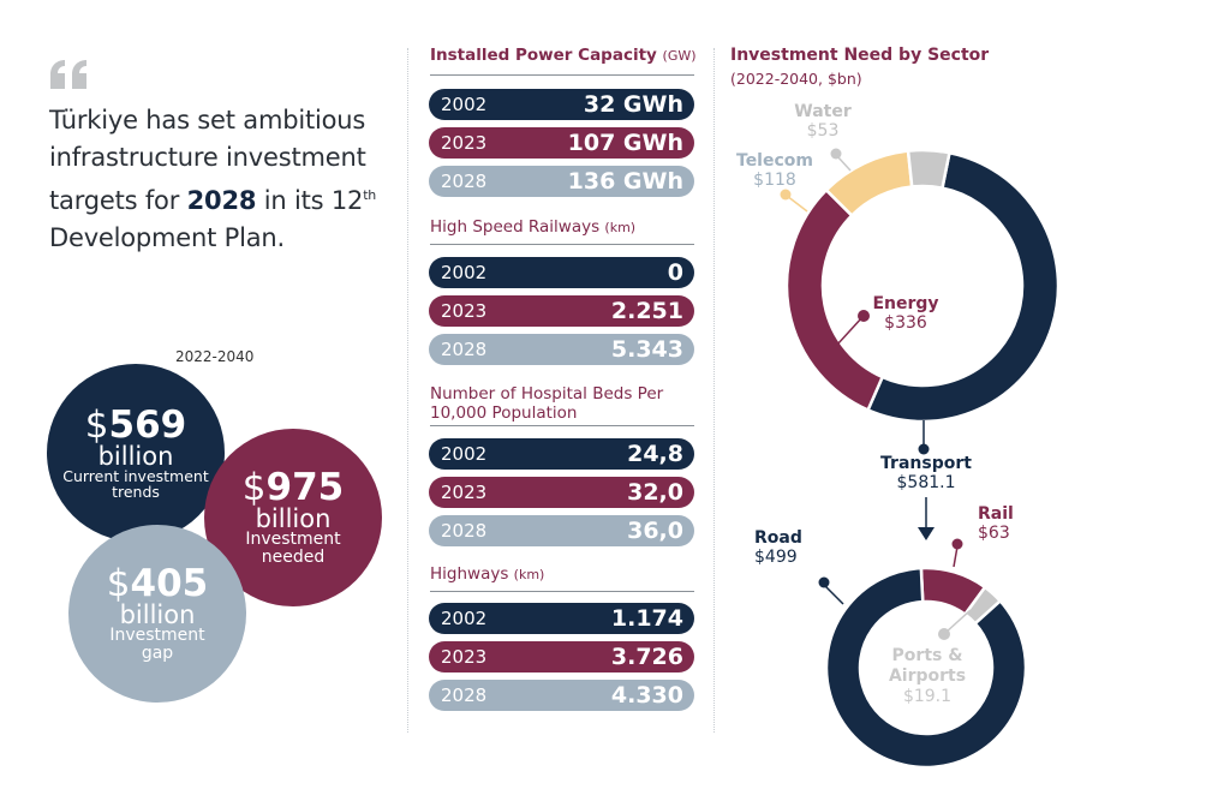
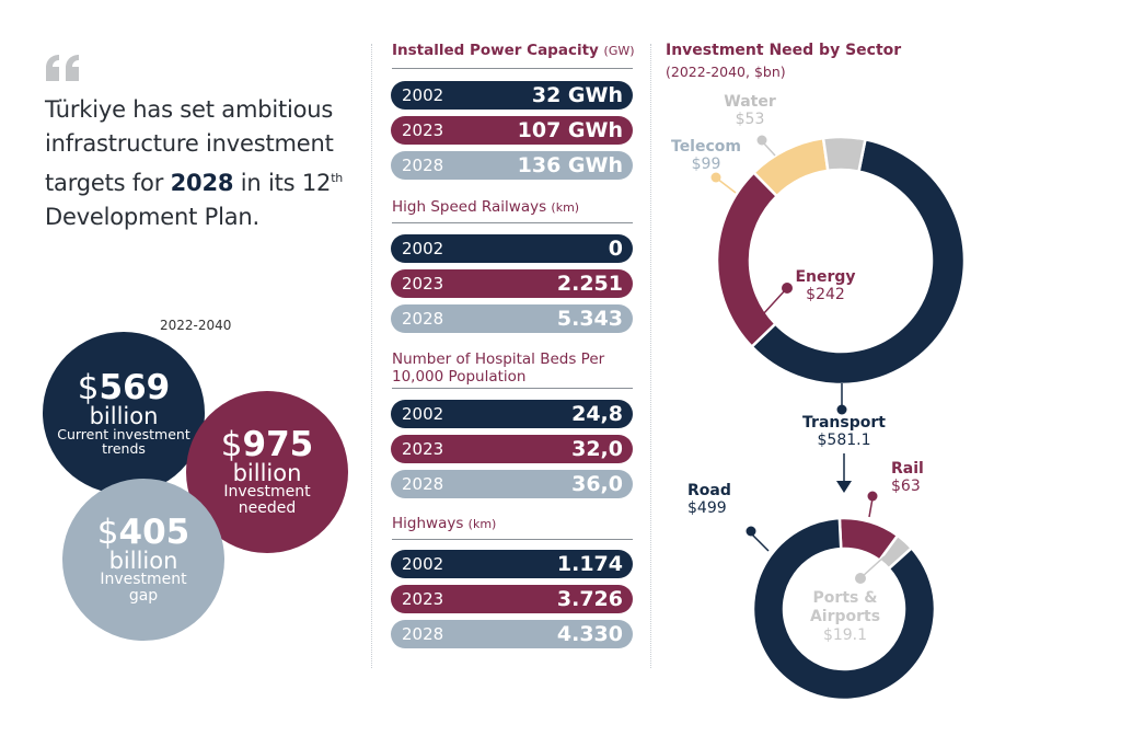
Investment Need by Sector/Energy: $336 -> $242
Investment Need by Sector/Telecom: $118 -> $99
